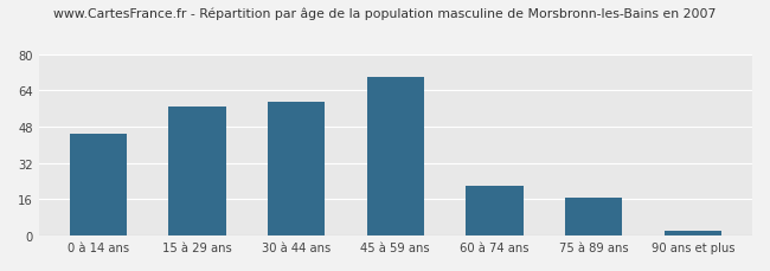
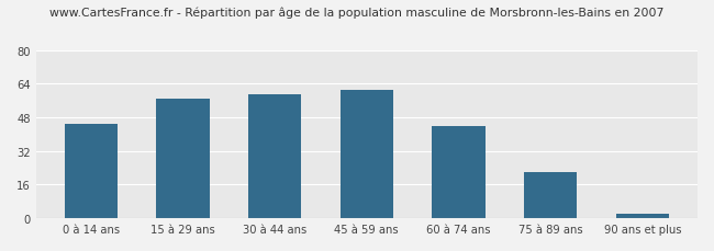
45 à 59 ans: 70 -> 61
60 à 74 ans: 22 -> 44
75 à 89 ans: 17 -> 22
